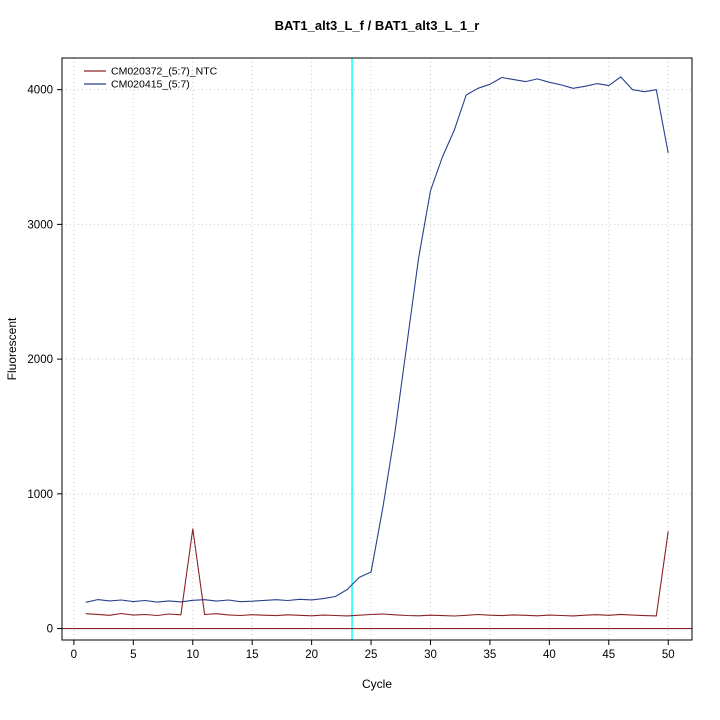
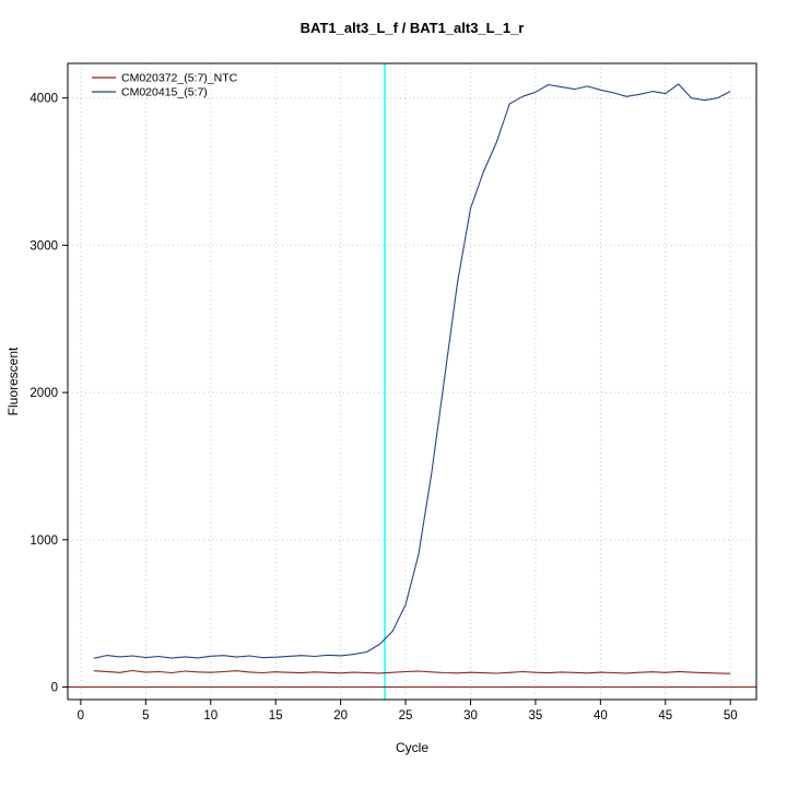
CM020372_(5:7)_NTC/10: 740 -> 100
CM020415_(5:7)/25: 420 -> 560
CM020372_(5:7)_NTC/50: 720 -> 90
CM020415_(5:7)/50: 3530 -> 4040
